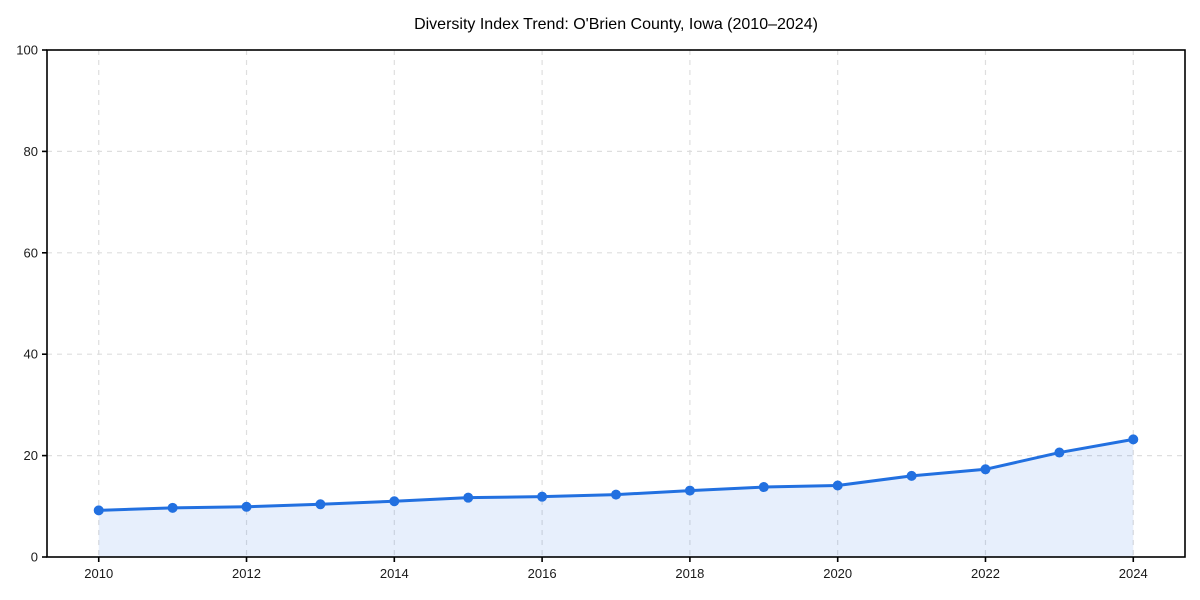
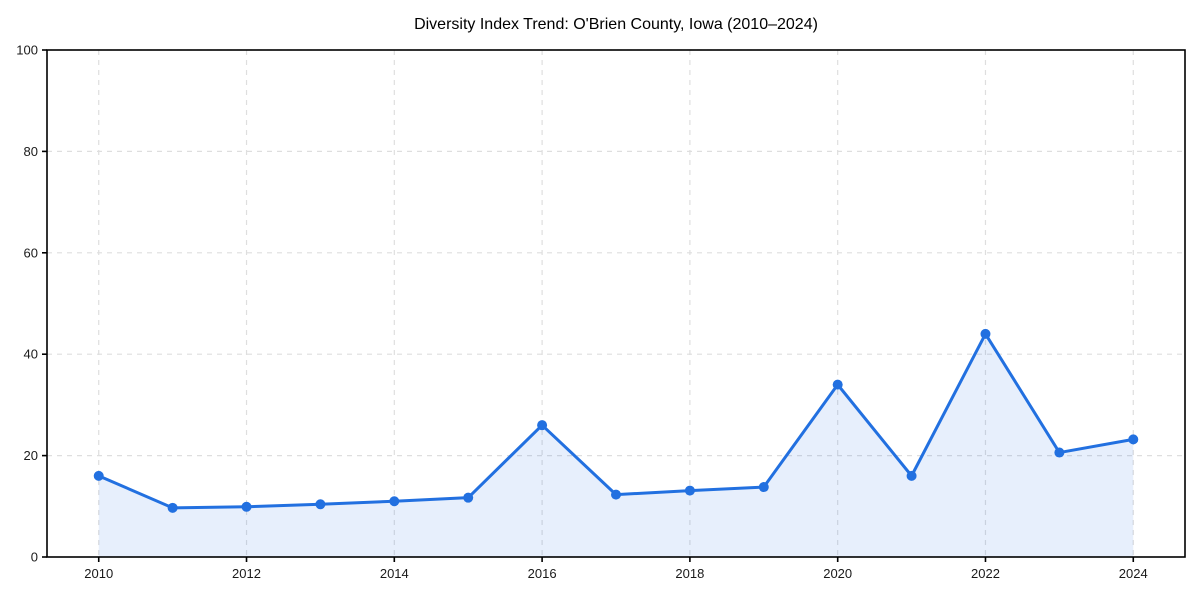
2010: 9 -> 16
2016: 12 -> 26
2020: 14 -> 34
2022: 17 -> 44
